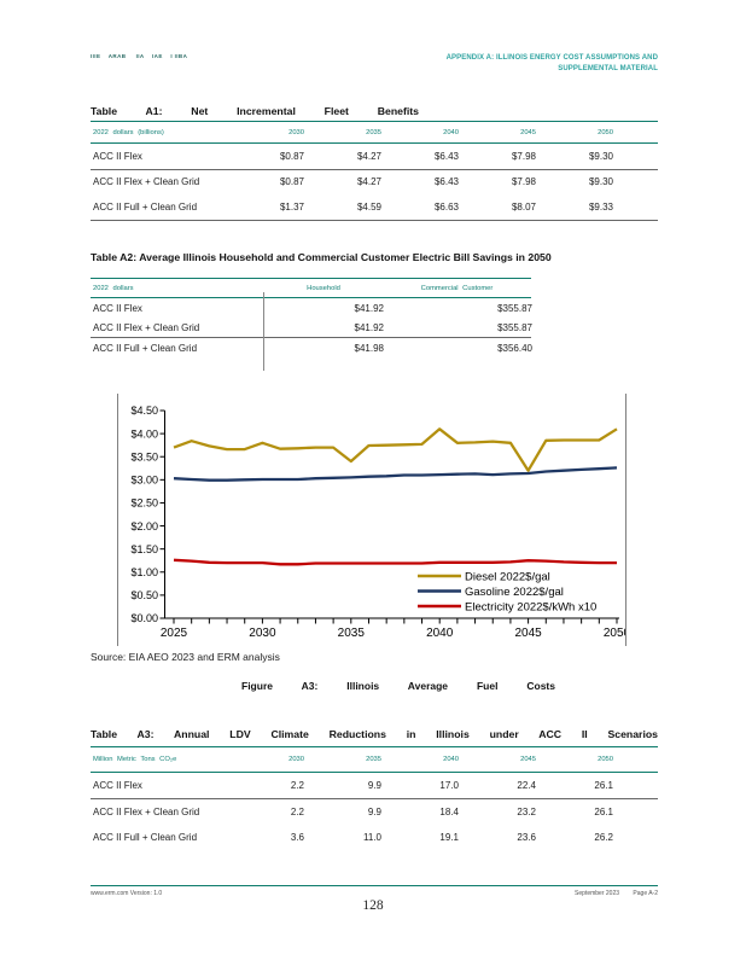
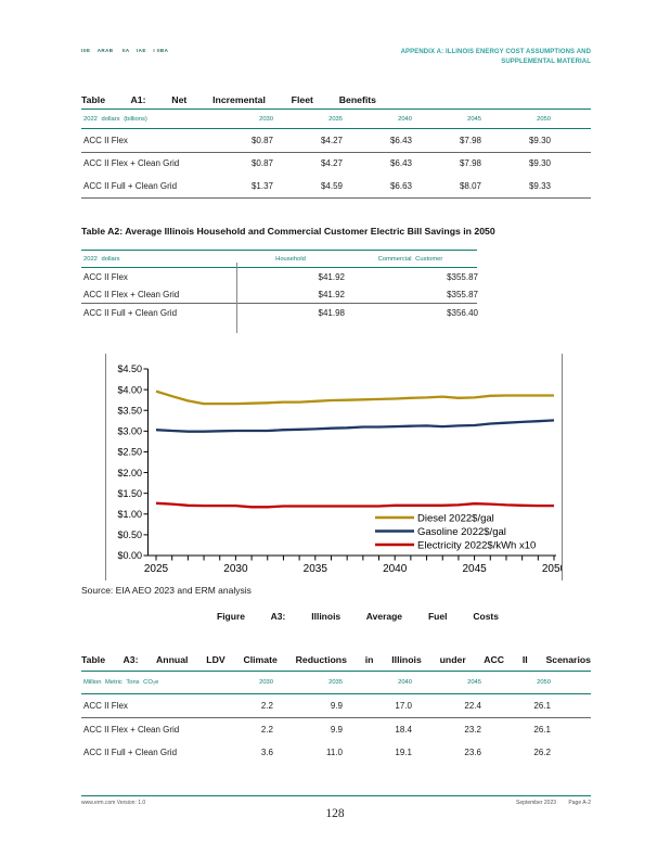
Diesel 2022$/gal/2025: $3.7 -> $4.0
Diesel 2022$/gal/2030: $3.8 -> $3.7
Diesel 2022$/gal/2035: $3.4 -> $3.7
Diesel 2022$/gal/2040: $4.1 -> $3.8
Diesel 2022$/gal/2045: $3.2 -> $3.8
Diesel 2022$/gal/2050: $4.1 -> $3.9
